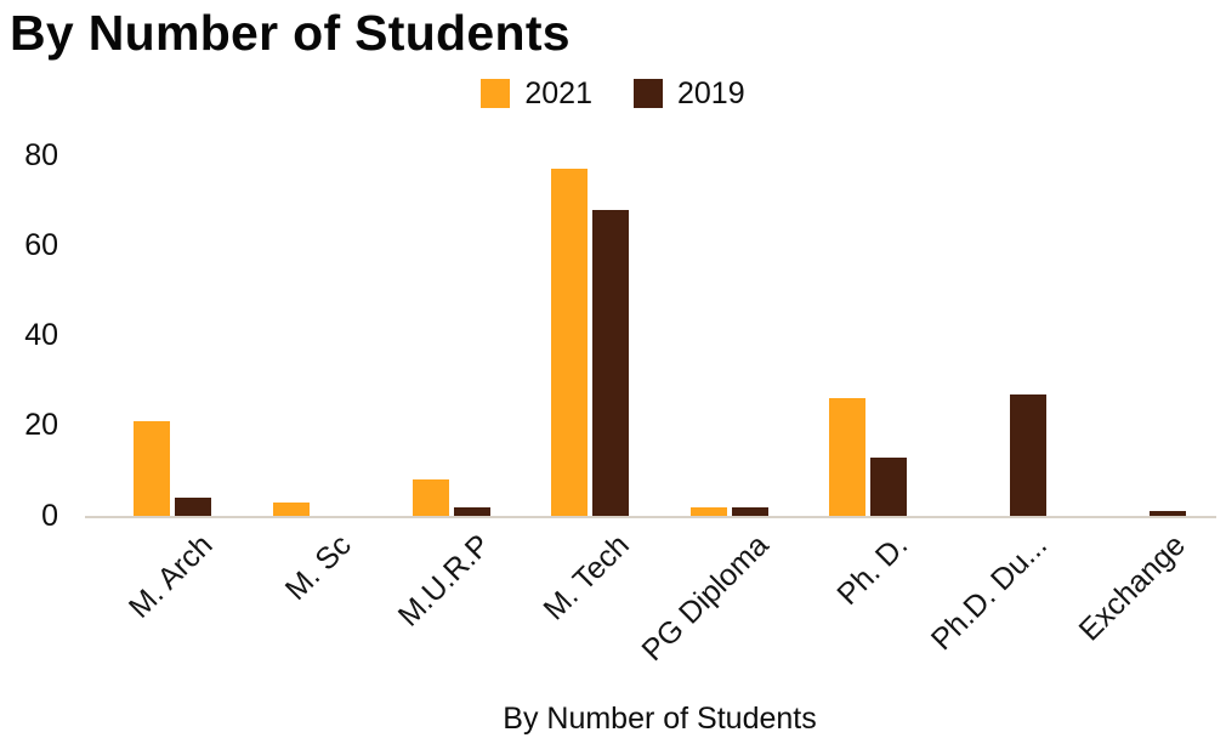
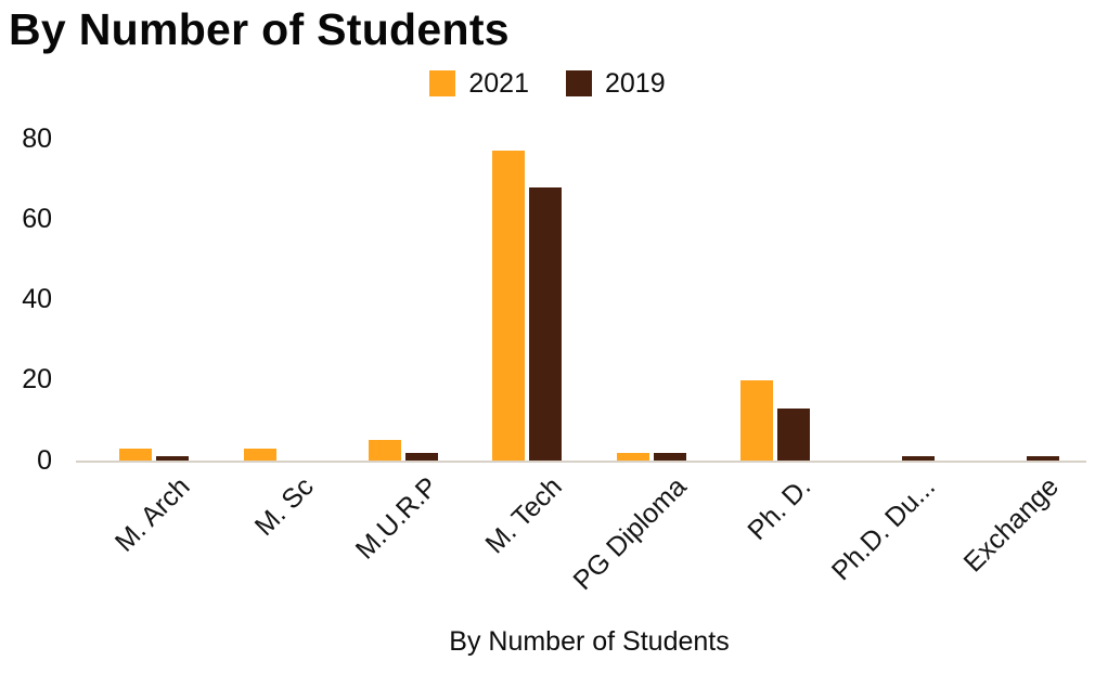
2021/M. Arch: 21 -> 3
2019/M. Arch: 4 -> 1
2021/M.U.R.P: 8 -> 5
2021/Ph. D.: 26 -> 20
2019/Ph.D. Du...: 27 -> 1
